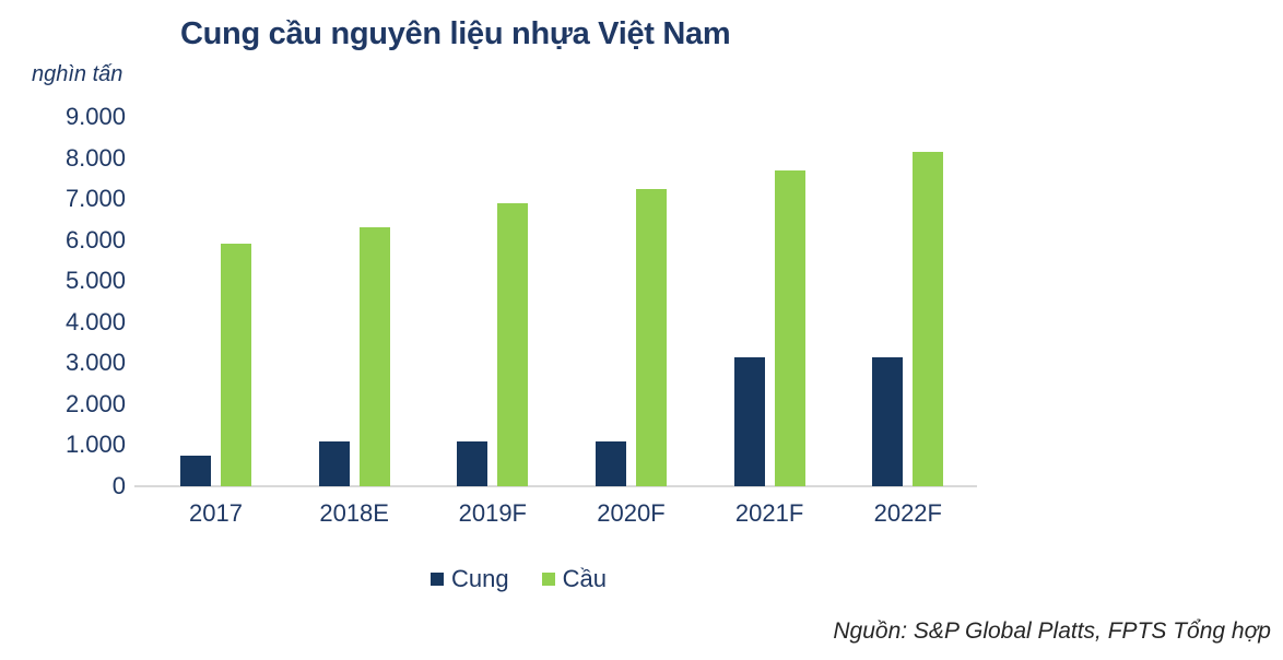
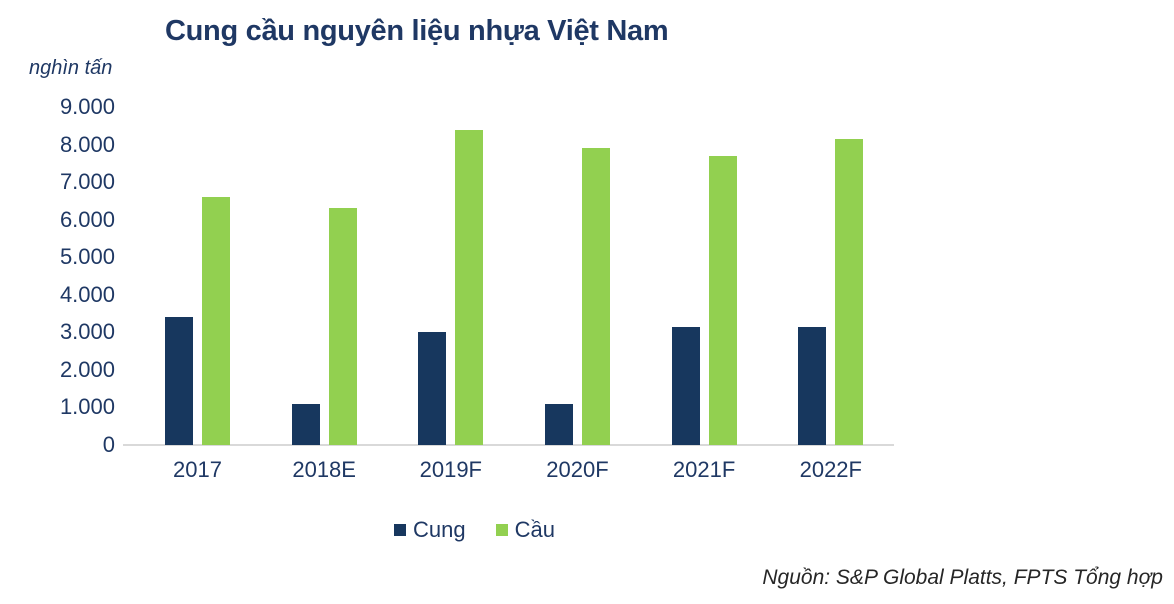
Cung/2017: 800 -> 3400
Cầu/2017: 5900 -> 6600
Cung/2019F: 1100 -> 3000
Cầu/2019F: 6900 -> 8400
Cầu/2020F: 7200 -> 7900
